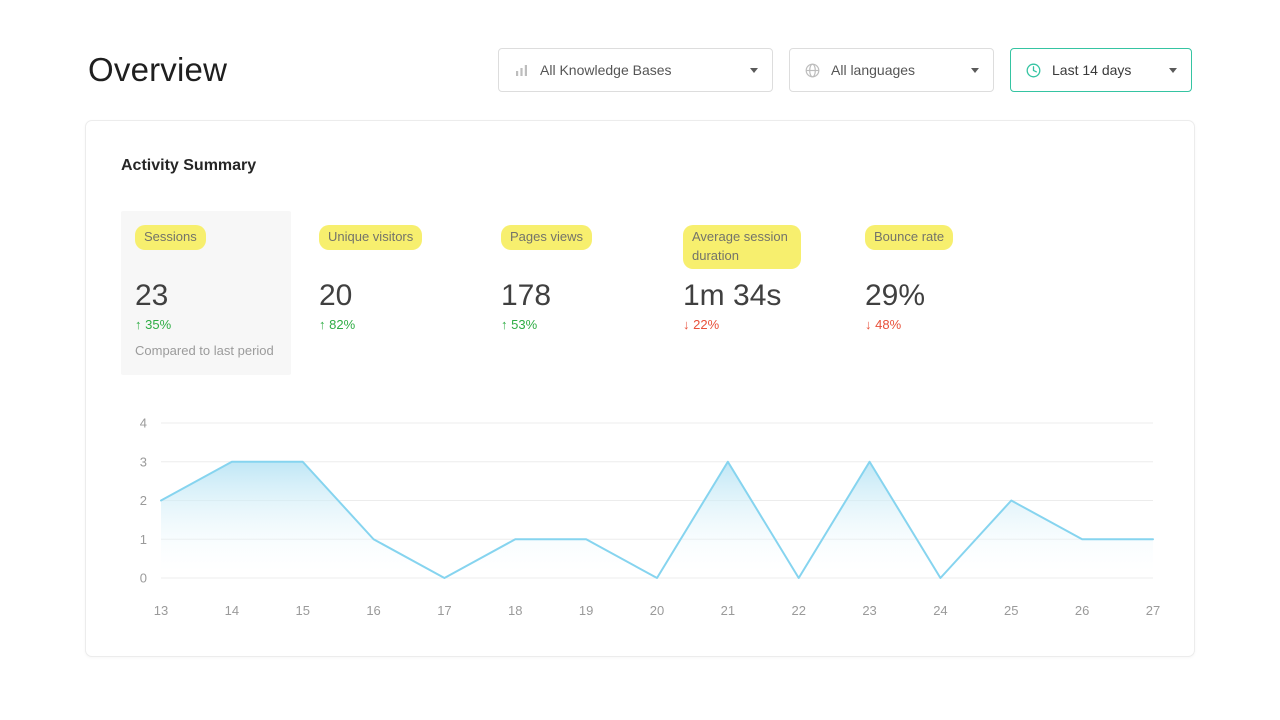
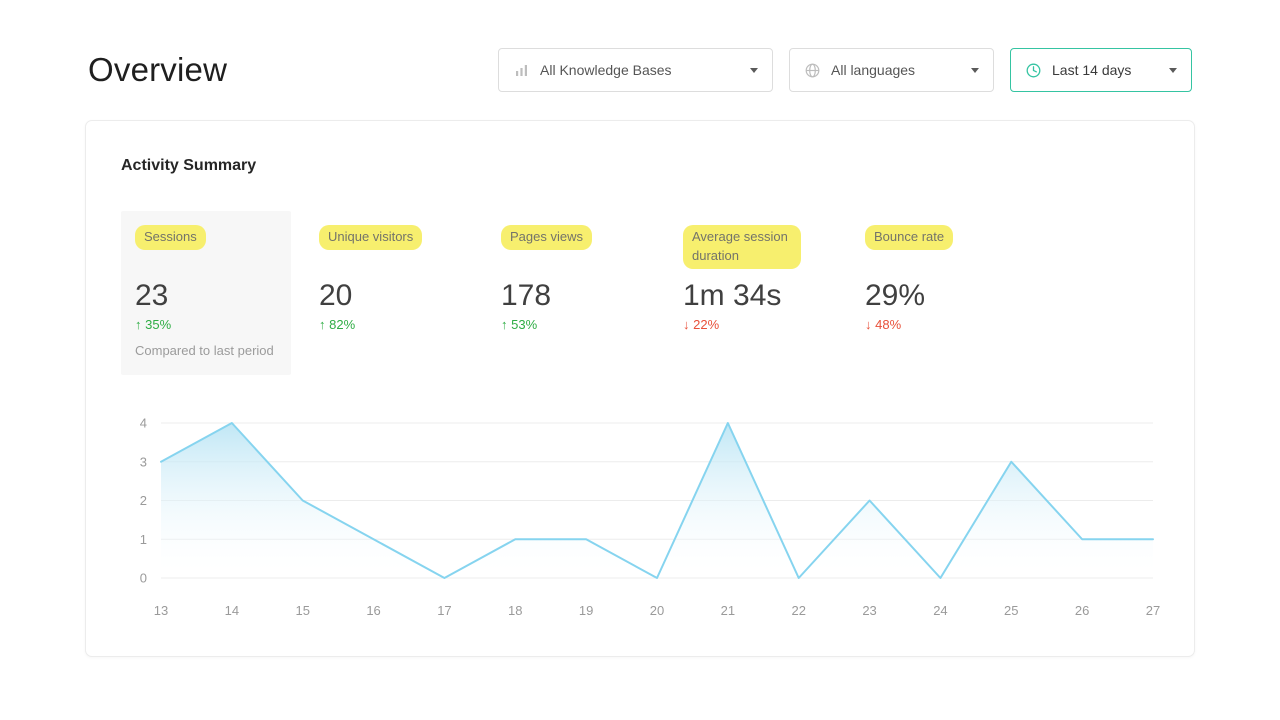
13: 2 -> 3
14: 3 -> 4
15: 3 -> 2
21: 3 -> 4
23: 3 -> 2
25: 2 -> 3
